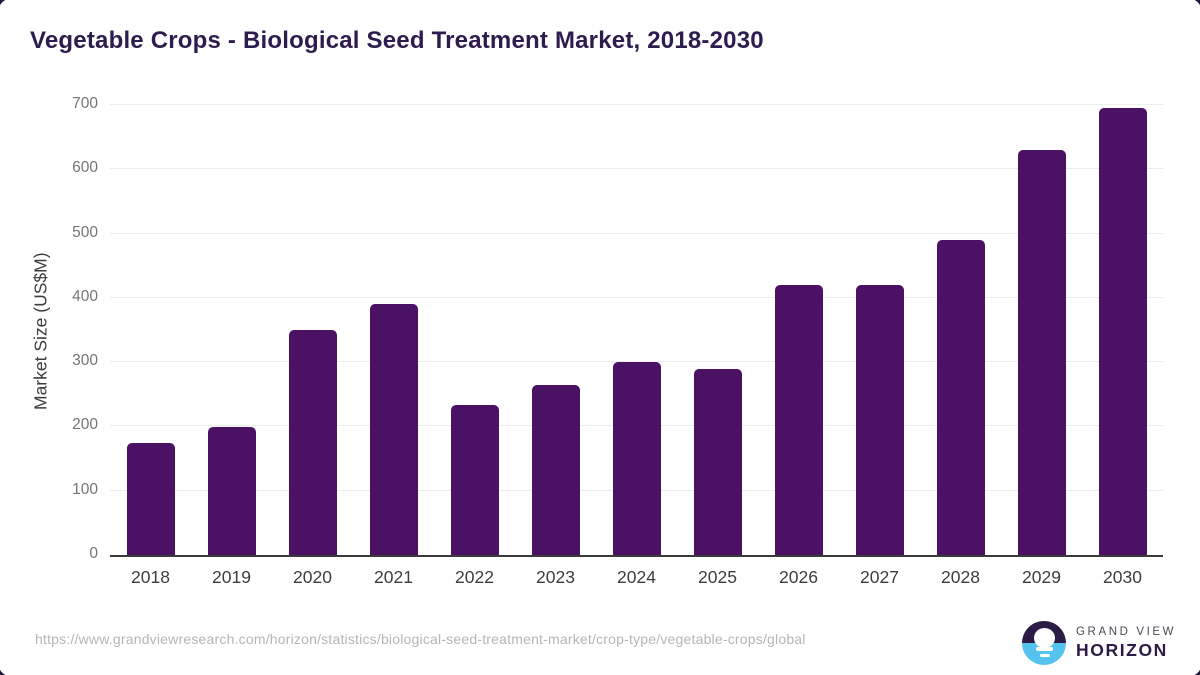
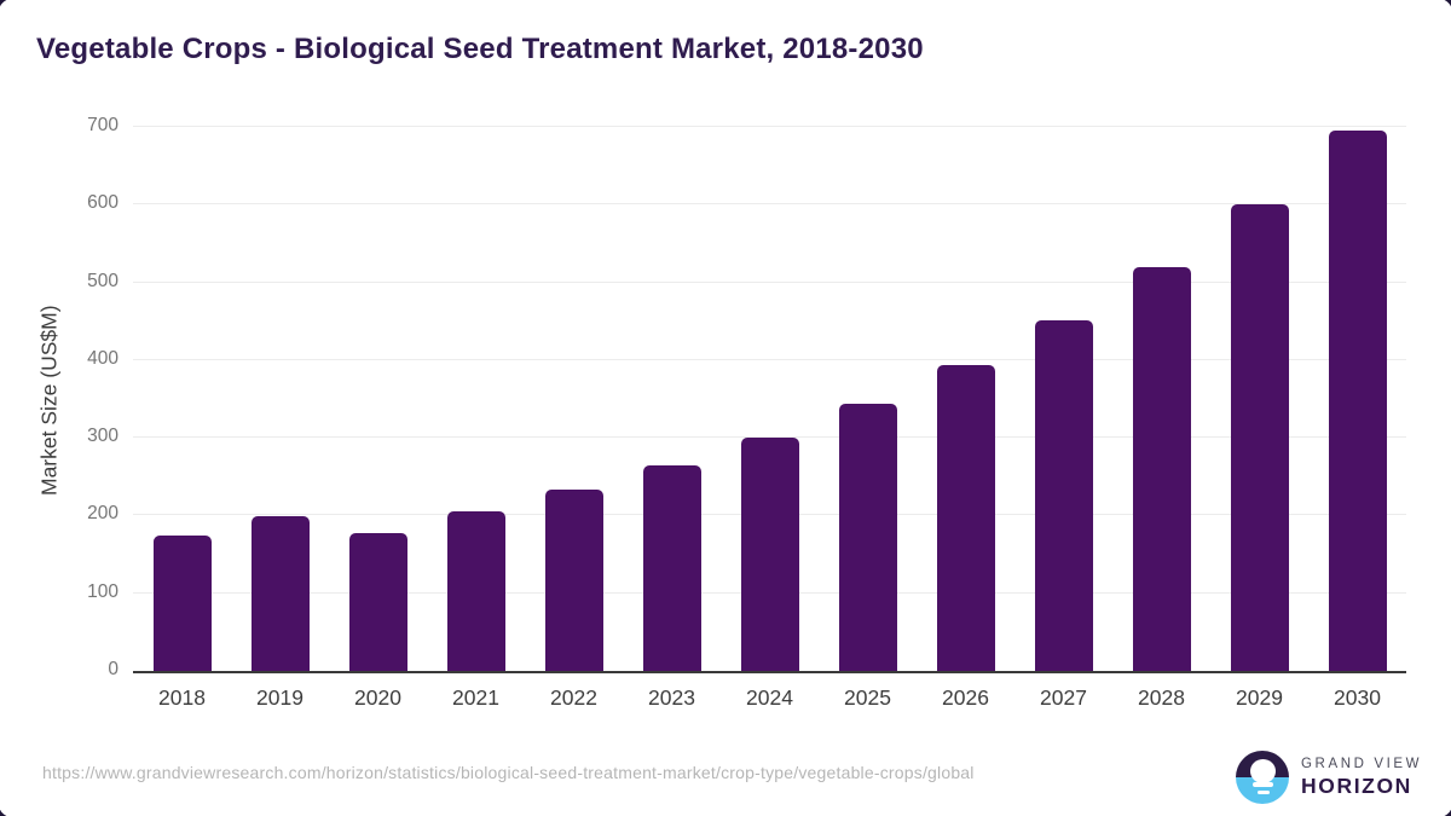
2020: 350 -> 180
2021: 390 -> 200
2025: 290 -> 340
2026: 420 -> 390
2027: 420 -> 450
2028: 490 -> 520
2029: 630 -> 600
